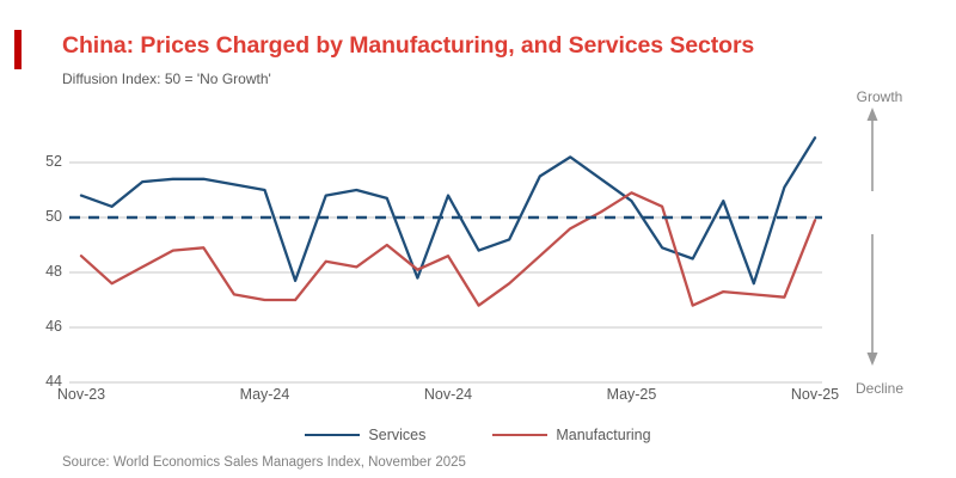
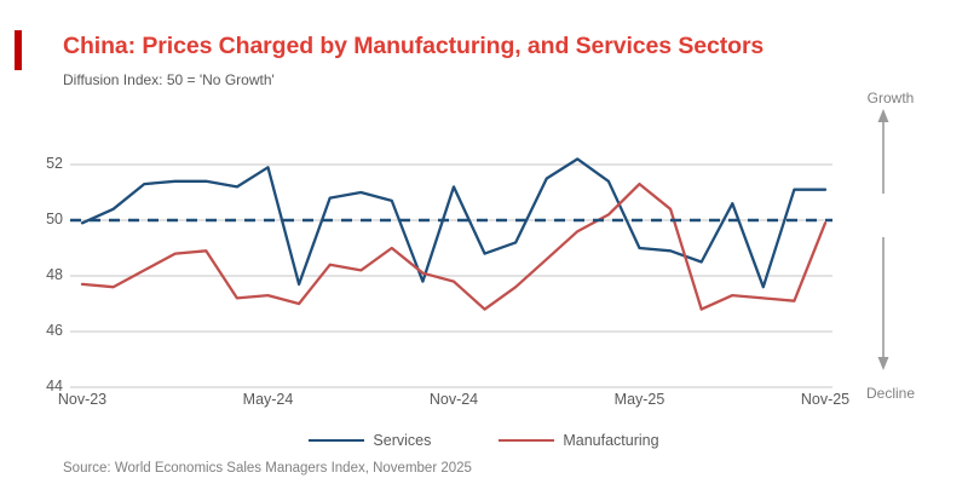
Services/Nov-23: 50.8 -> 49.9
Manufacturing/Nov-23: 48.6 -> 47.7
Services/May-24: 51.0 -> 51.9
Manufacturing/May-24: 47.0 -> 47.3
Services/Nov-24: 50.8 -> 51.2
Manufacturing/Nov-24: 48.6 -> 47.8
Services/May-25: 50.6 -> 49.0
Manufacturing/May-25: 50.9 -> 51.3
Services/Nov-25: 52.9 -> 51.1
